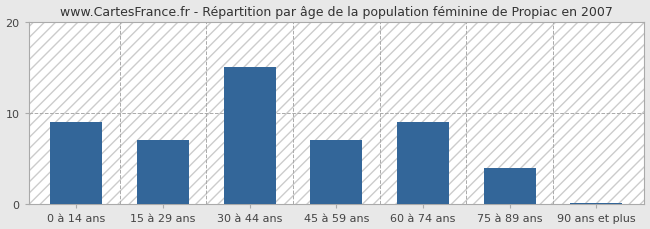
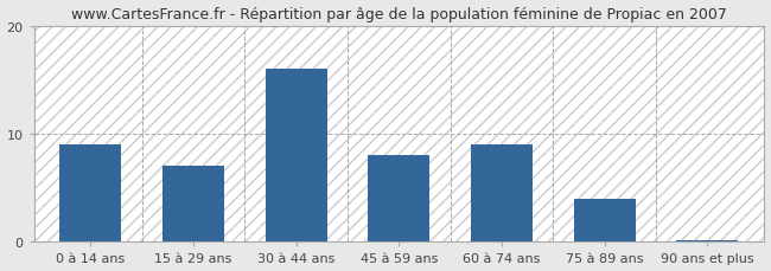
30 à 44 ans: 15.0 -> 16.0
45 à 59 ans: 7.0 -> 8.0
